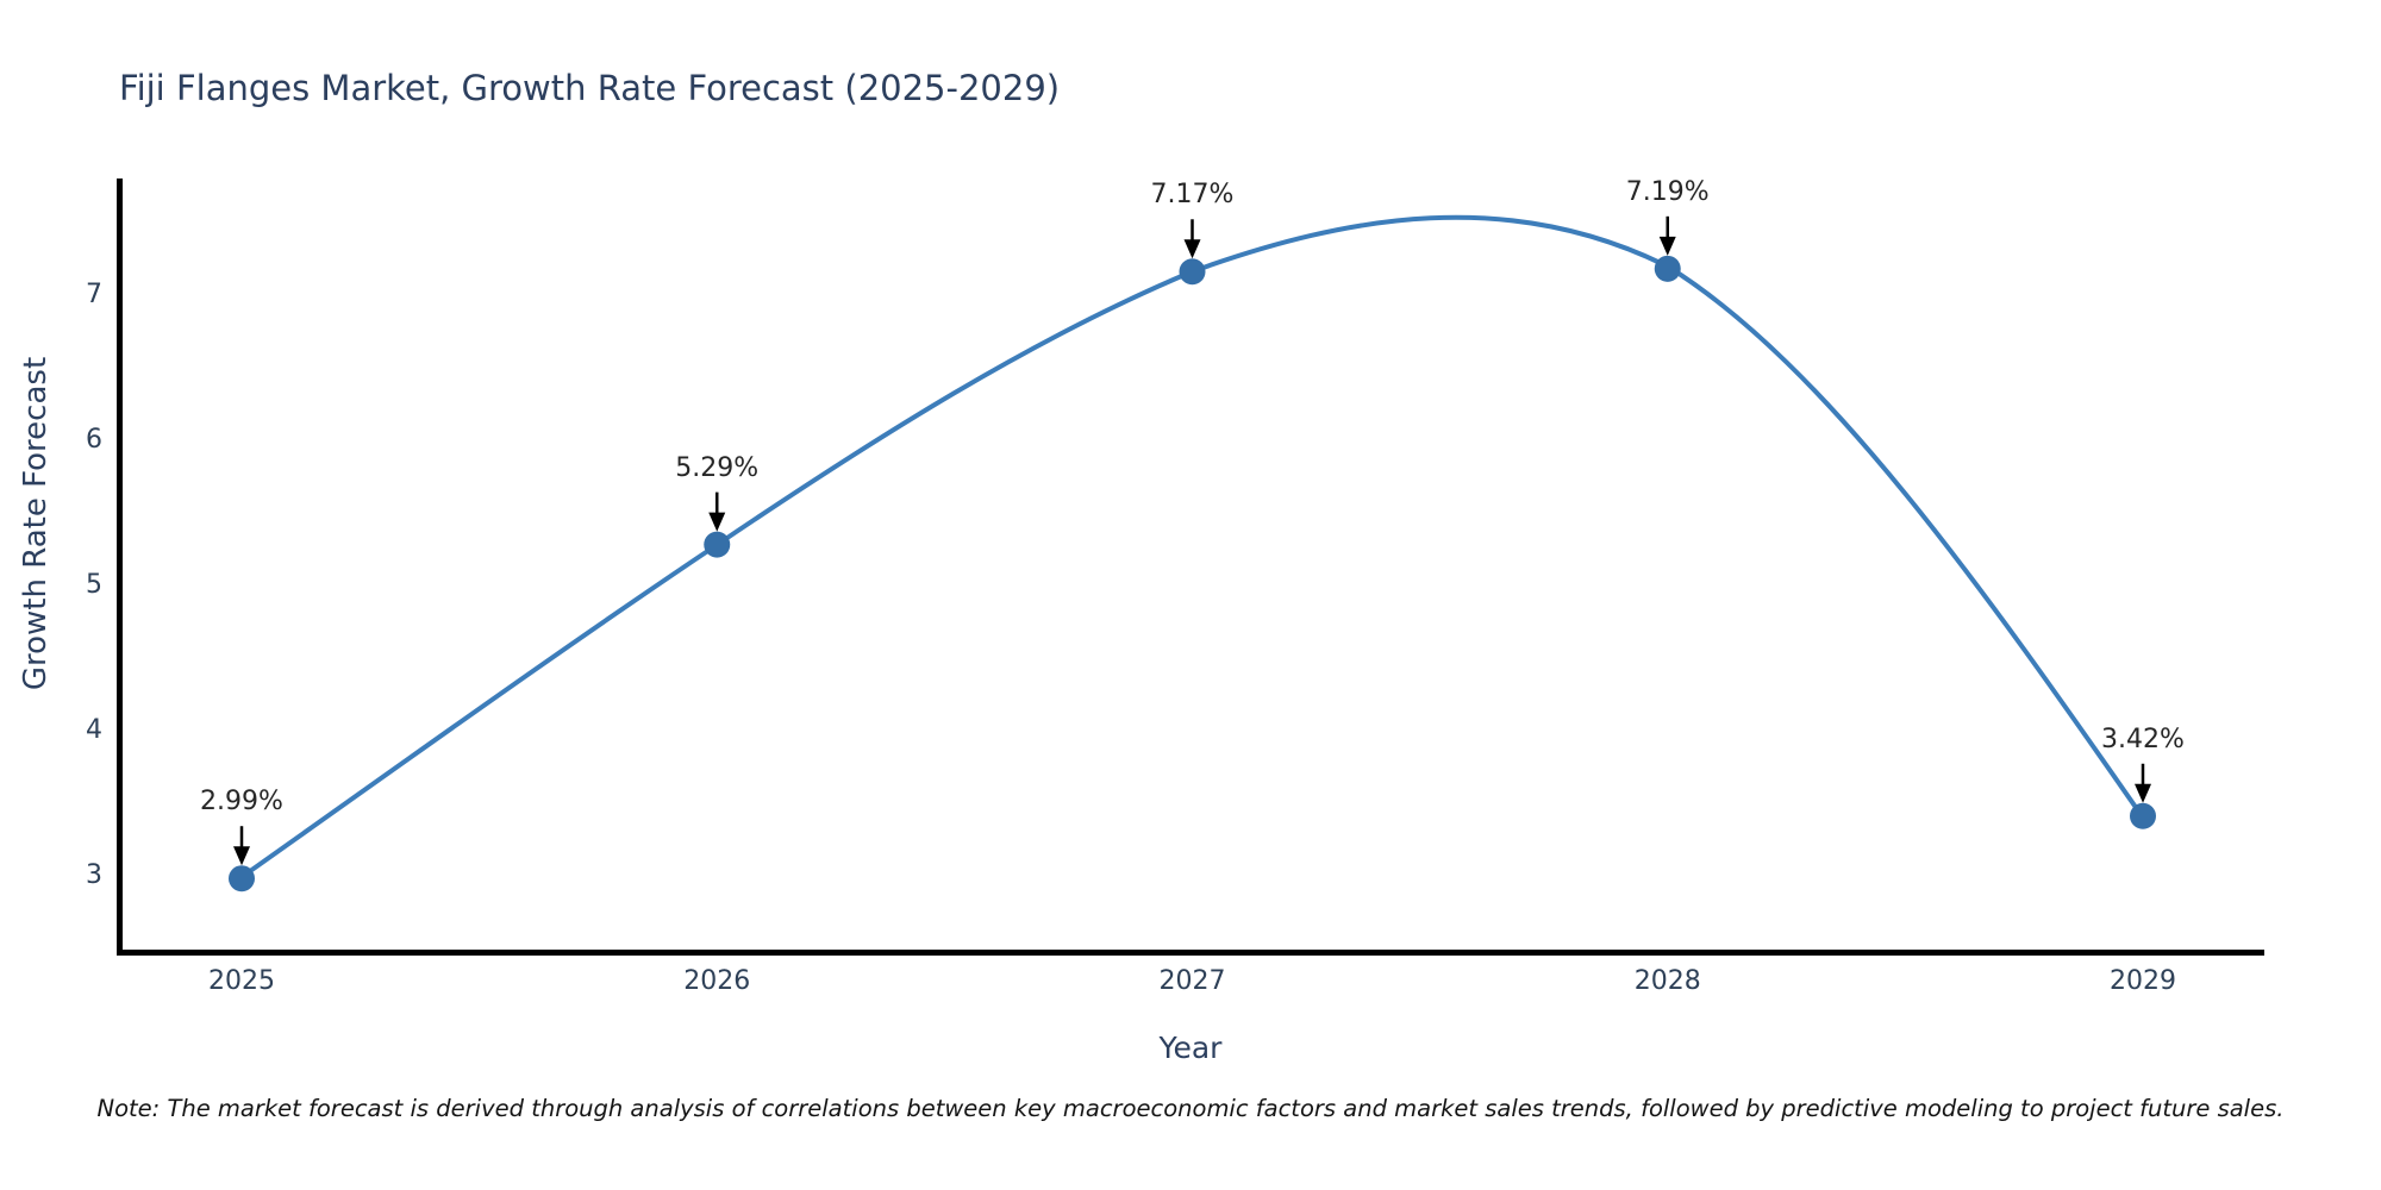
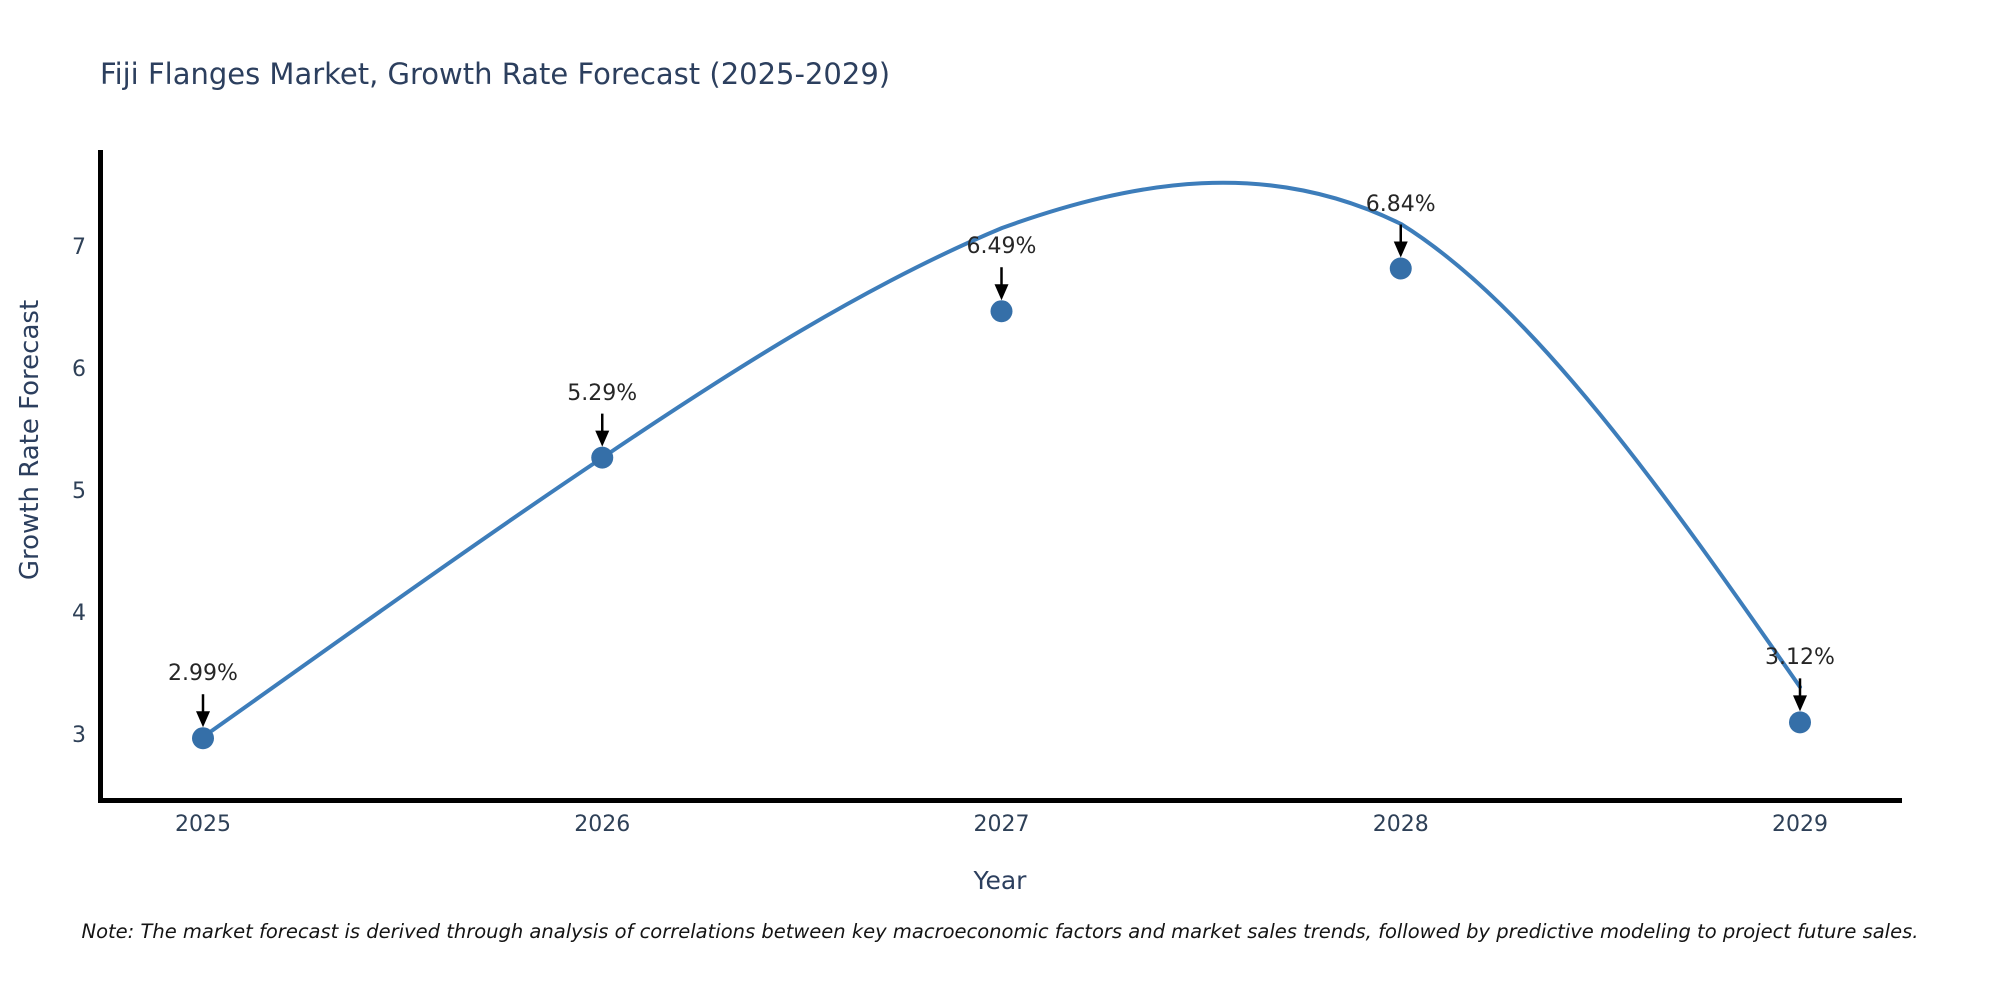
2027: 7.17% -> 6.49%
2028: 7.19% -> 6.84%
2029: 3.42% -> 3.12%
